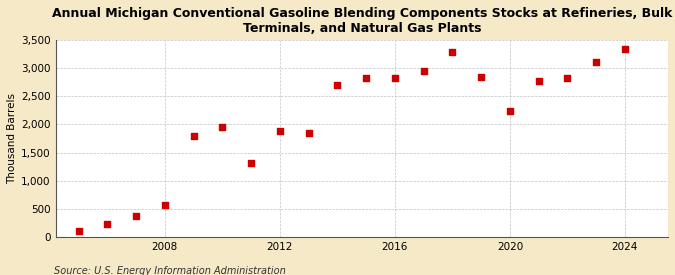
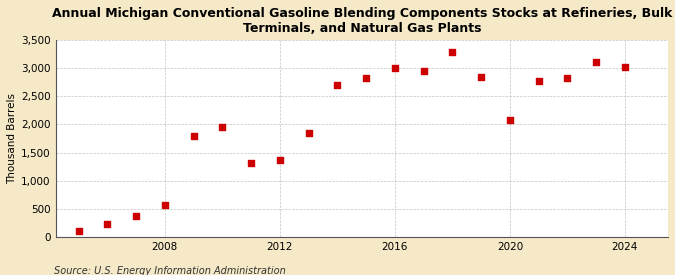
2012: 1,880 -> 1,360
2016: 2,830 -> 3,000
2020: 2,240 -> 2,080
2024: 3,350 -> 3,020
